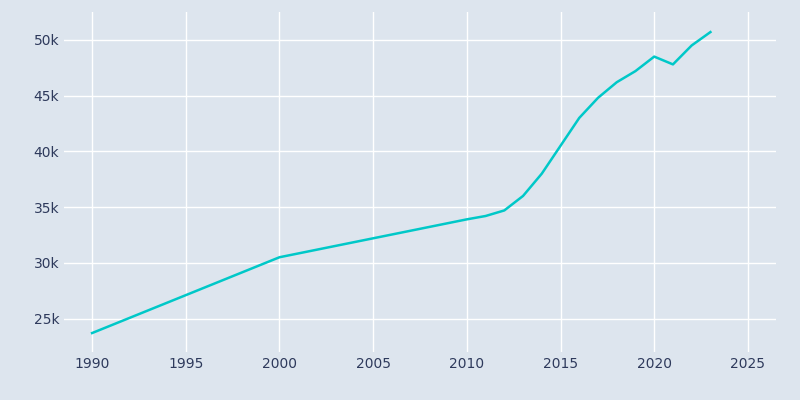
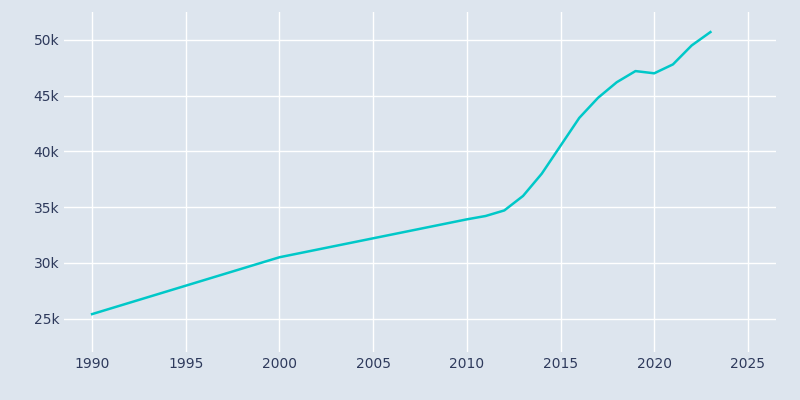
1990: 23.7k -> 25.4k
2020: 48.5k -> 47.0k
